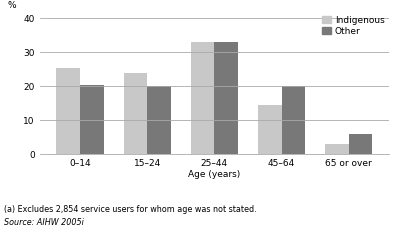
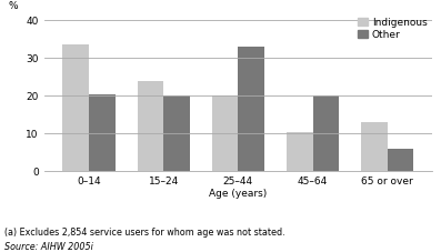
Indigenous/0–14: 25.5 -> 33.5
Indigenous/25–44: 33.0 -> 20.0
Indigenous/45–64: 14.5 -> 10.5
Indigenous/65 or over: 3.0 -> 13.0
